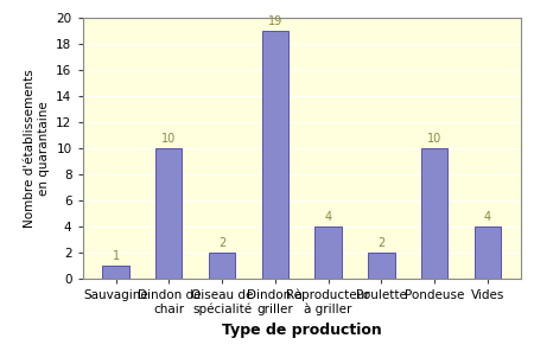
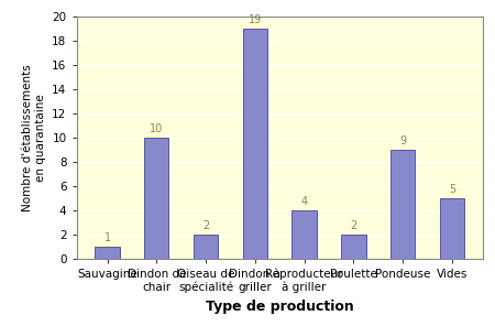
Pondeuse: 10 -> 9
Vides: 4 -> 5
